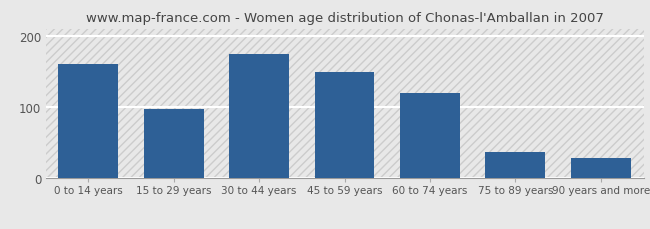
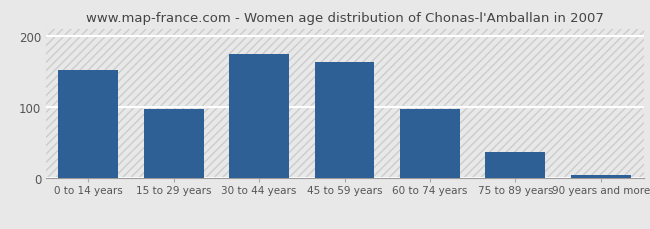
0 to 14 years: 160 -> 152
45 to 59 years: 150 -> 163
60 to 74 years: 120 -> 97
90 years and more: 28 -> 5
